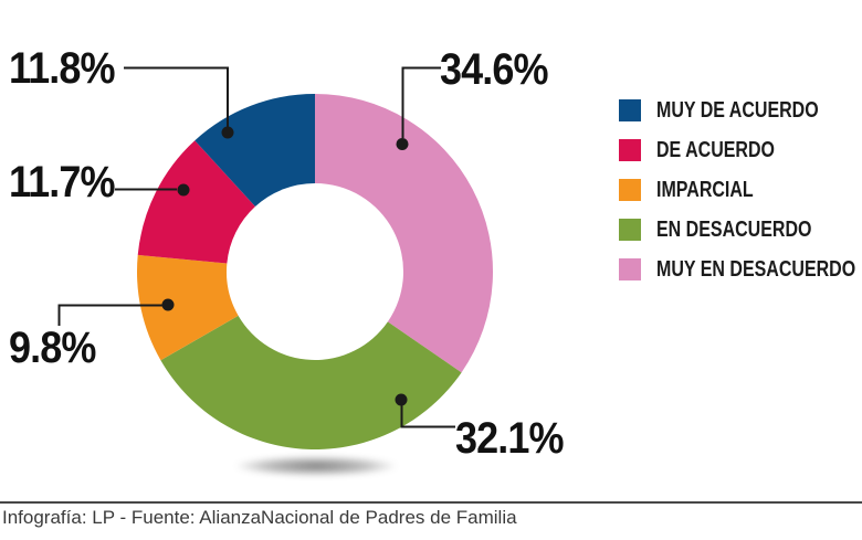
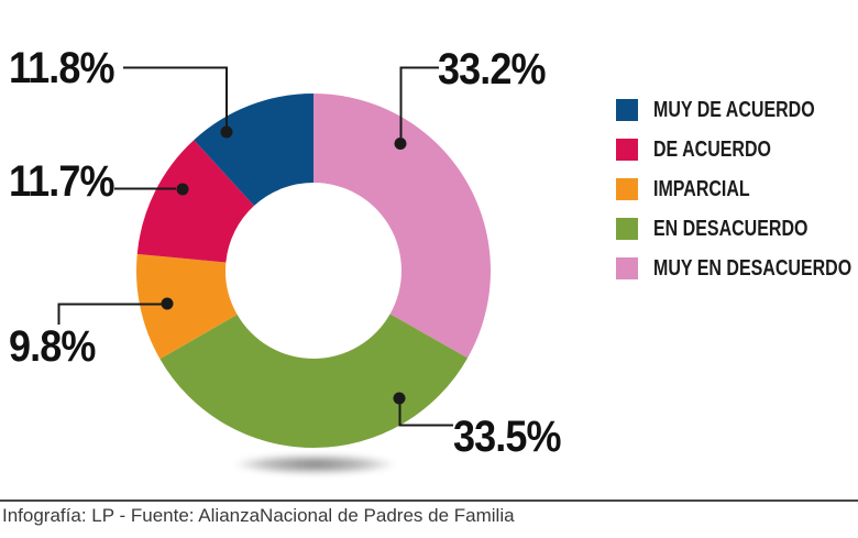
EN DESACUERDO: 32.1% -> 33.5%
MUY EN DESACUERDO: 34.6% -> 33.2%
